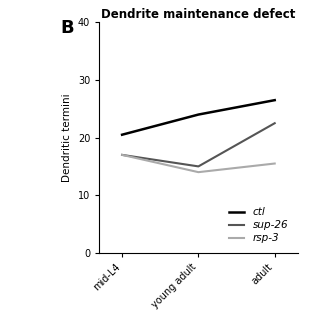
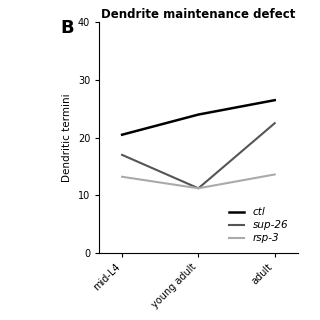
rsp-3/mid-L4: 17.0 -> 13.2
sup-26/young adult: 15.0 -> 11.2
rsp-3/young adult: 14.0 -> 11.2
rsp-3/adult: 15.5 -> 13.6
